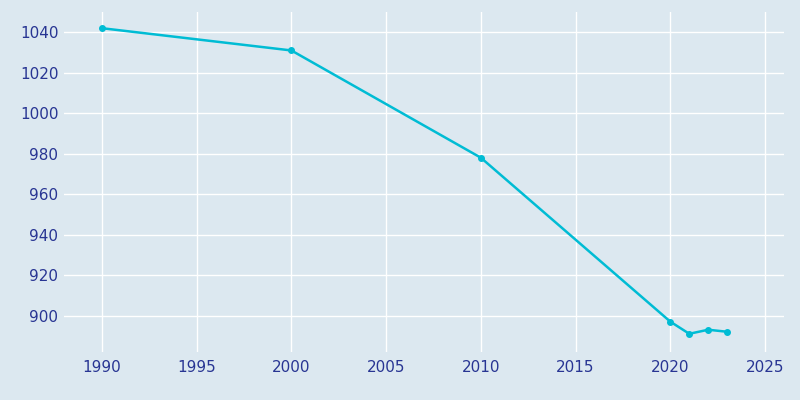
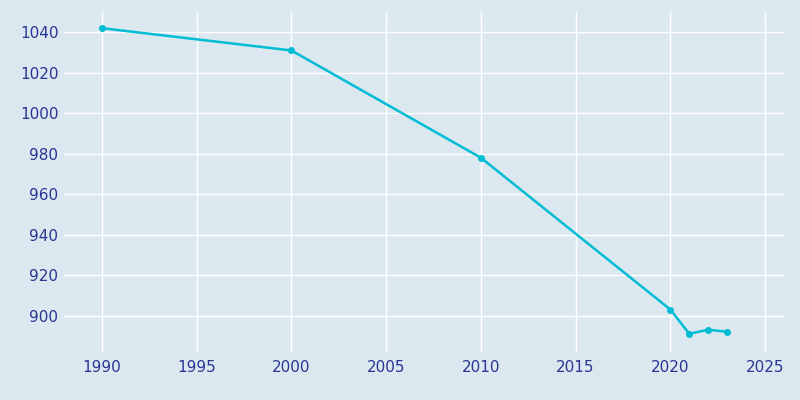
2020: 897 -> 903
